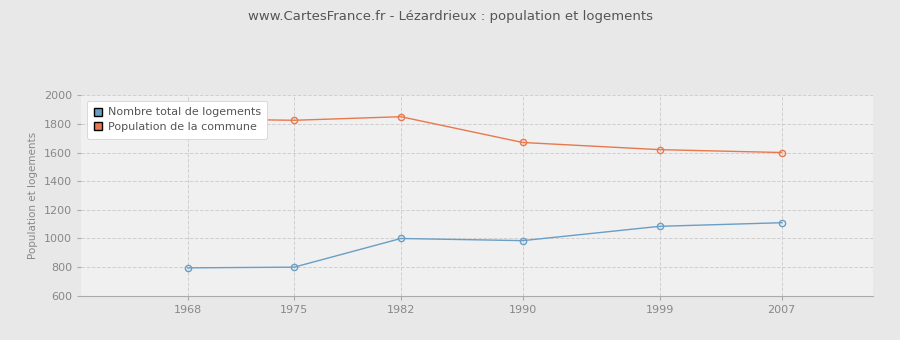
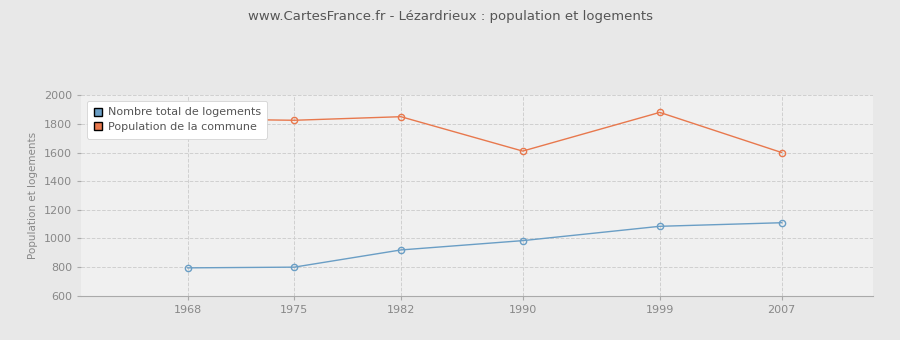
Nombre total de logements/1982: 1000 -> 920
Population de la commune/1990: 1670 -> 1610
Population de la commune/1999: 1620 -> 1880
